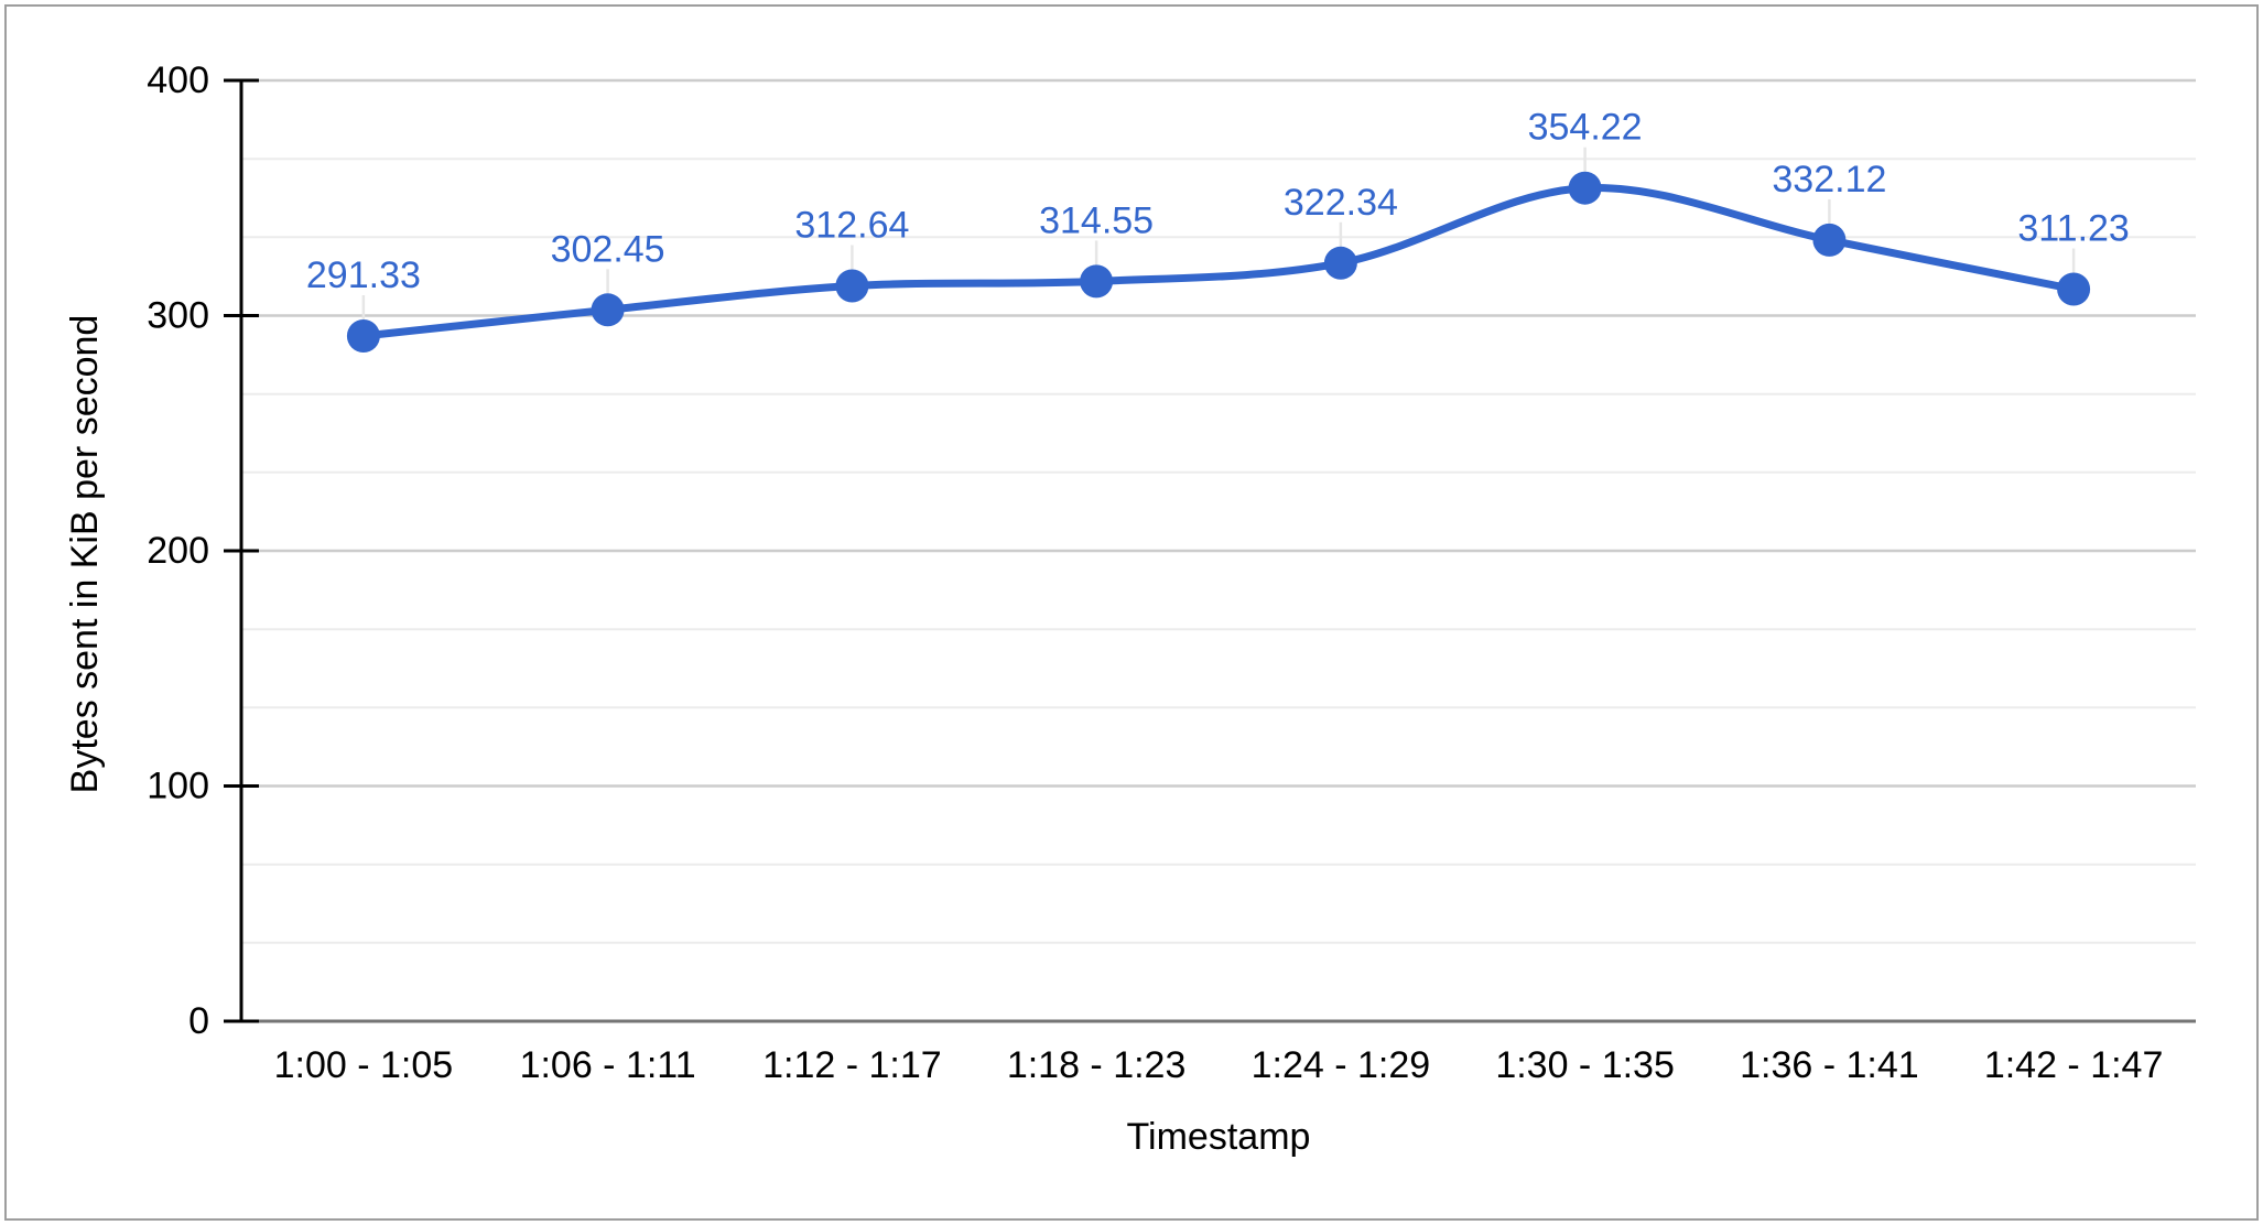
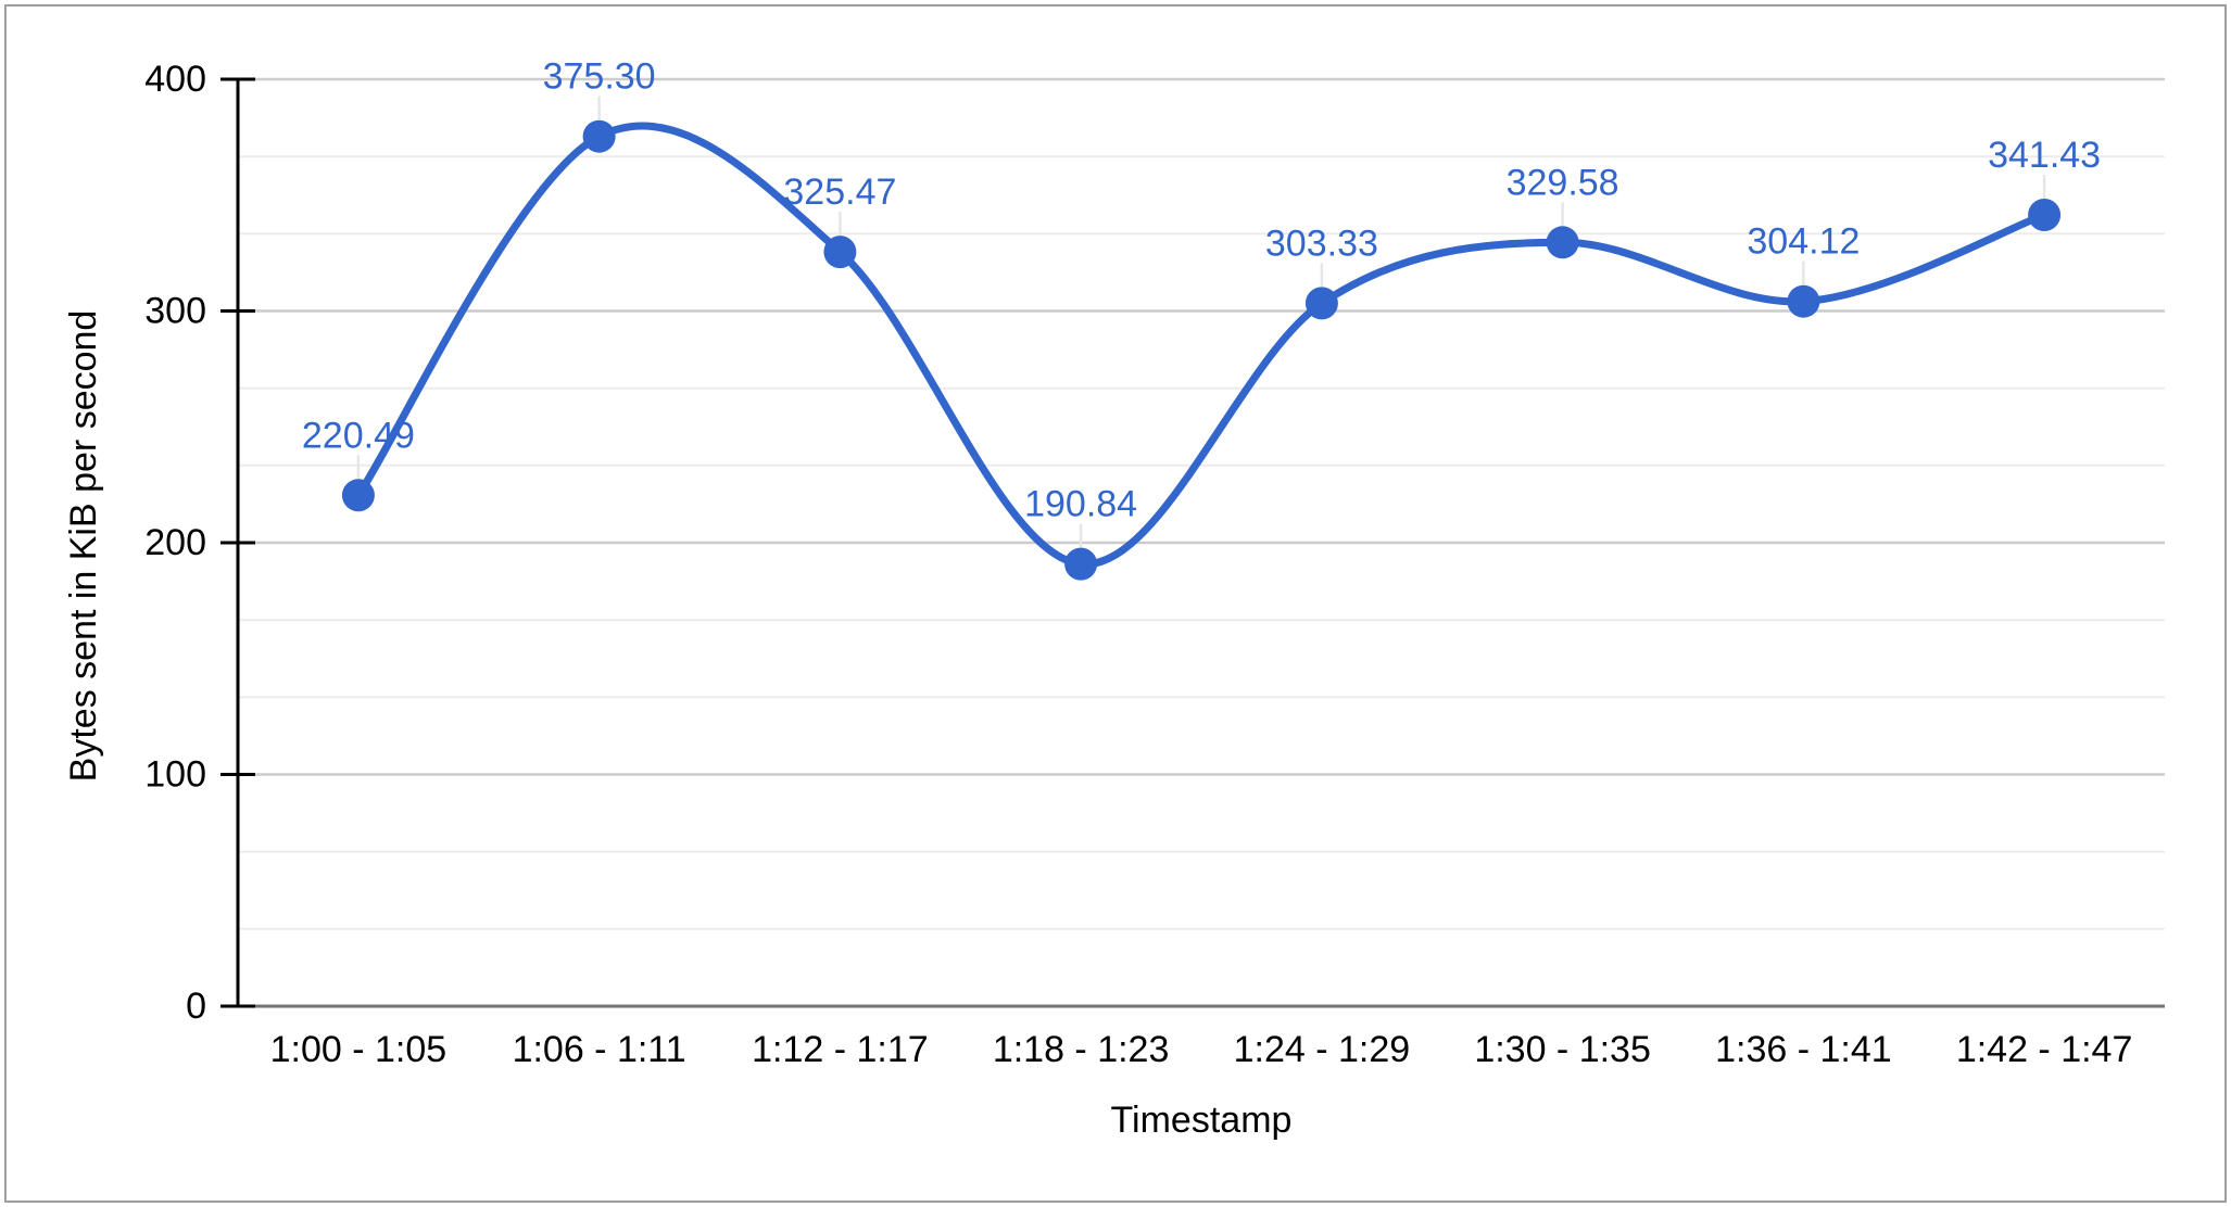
1:00 - 1:05: 291.33 -> 220.49
1:06 - 1:11: 302.45 -> 375.30
1:12 - 1:17: 312.64 -> 325.47
1:18 - 1:23: 314.55 -> 190.84
1:24 - 1:29: 322.34 -> 303.33
1:30 - 1:35: 354.22 -> 329.58
1:36 - 1:41: 332.12 -> 304.12
1:42 - 1:47: 311.23 -> 341.43
